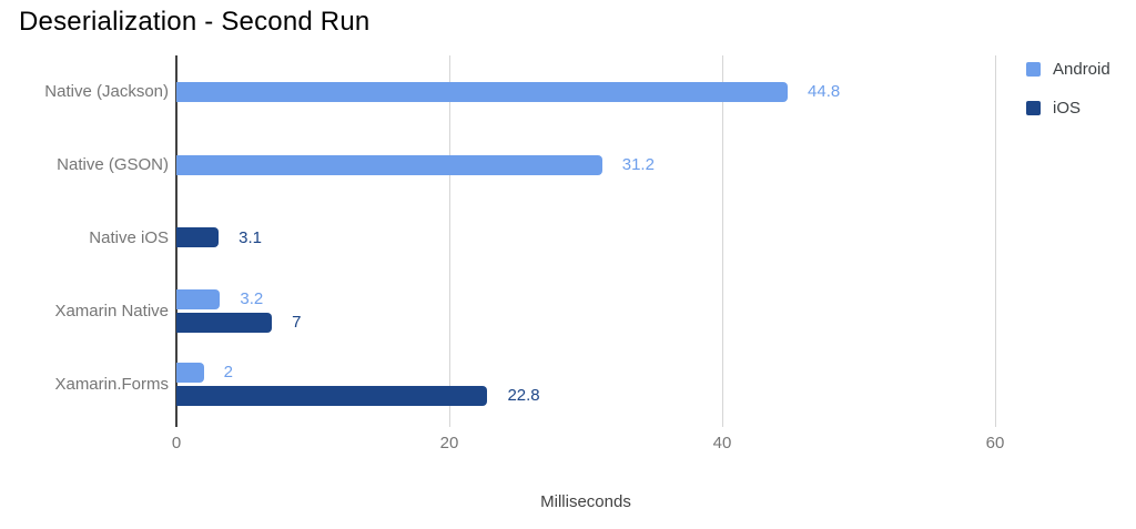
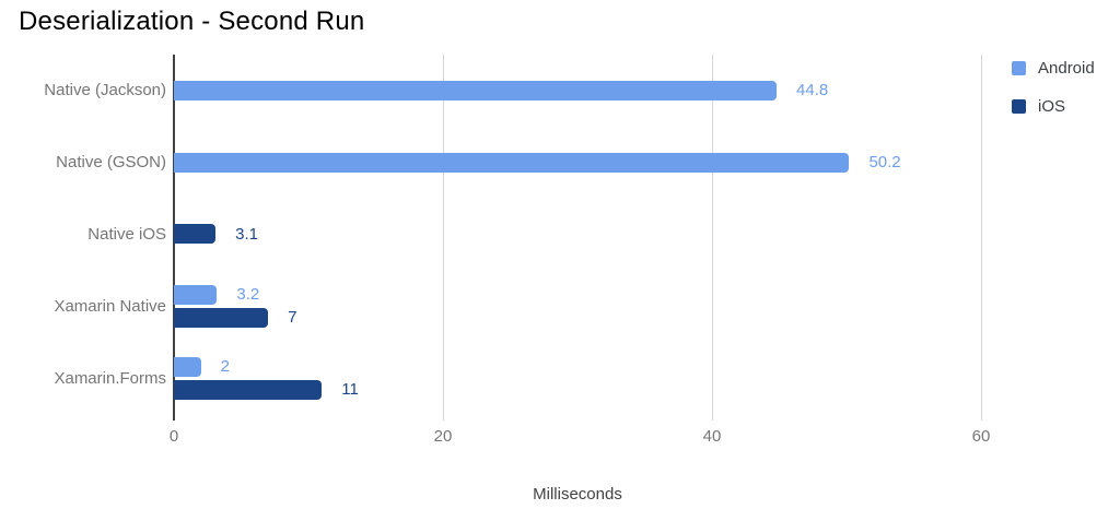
Android/Native (GSON): 31.2 -> 50.2
iOS/Xamarin.Forms: 22.8 -> 11
